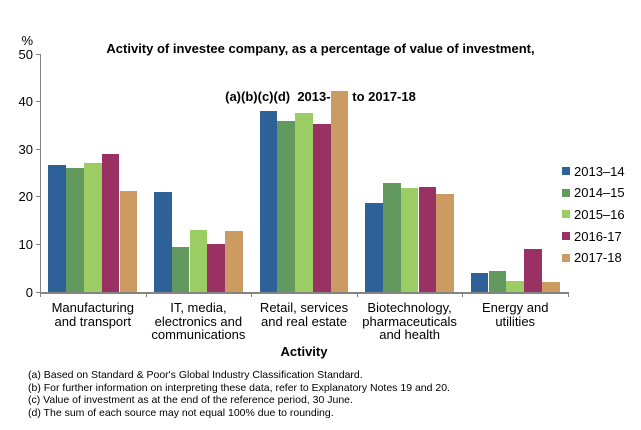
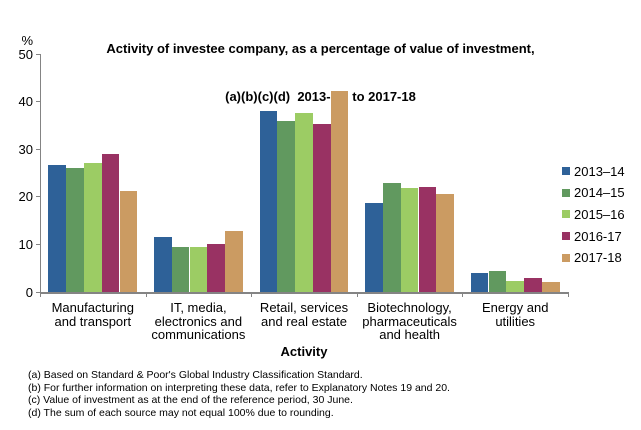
2013–14/IT, media, electronics and communications: 21 -> 12
2015–16/IT, media, electronics and communications: 13 -> 10
2016-17/Energy and utilities: 9 -> 3
